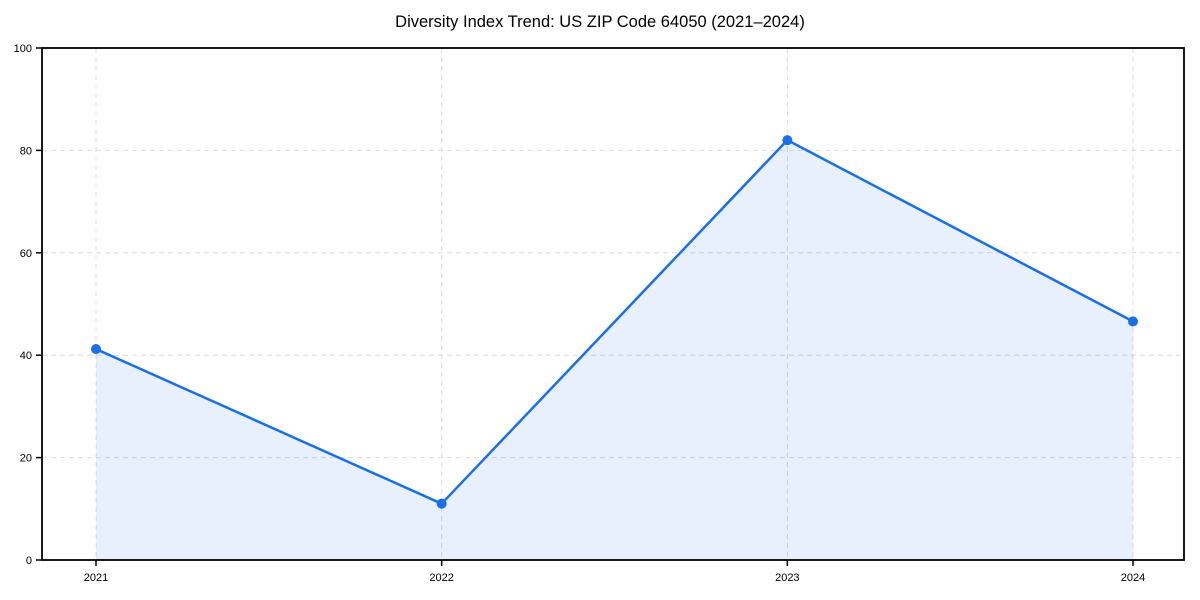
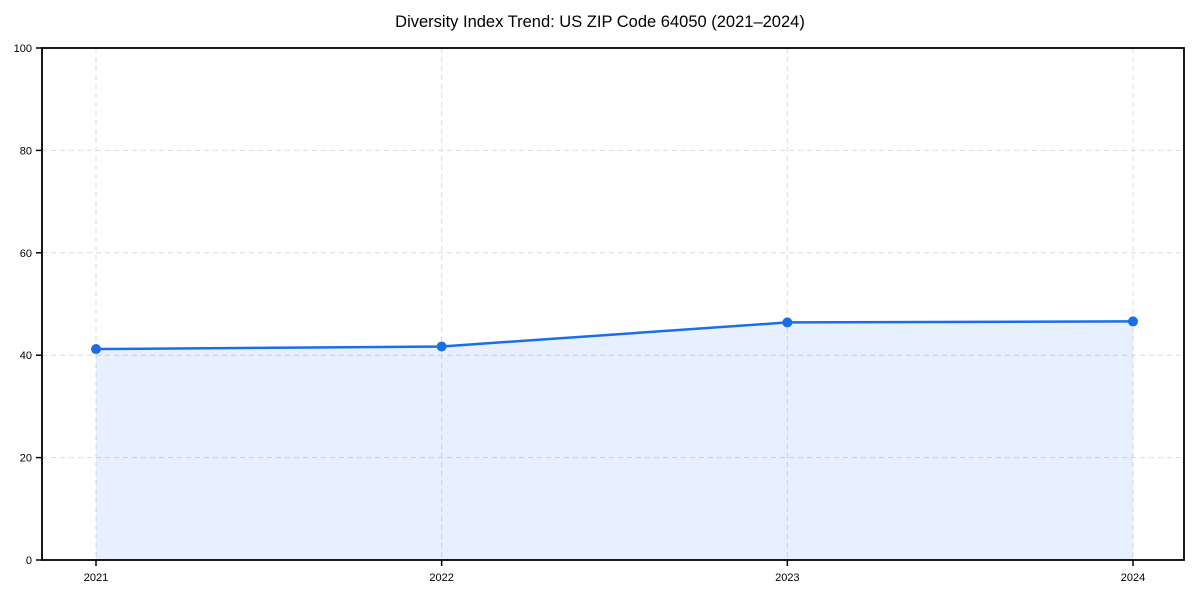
2022: 11 -> 42
2023: 82 -> 46
